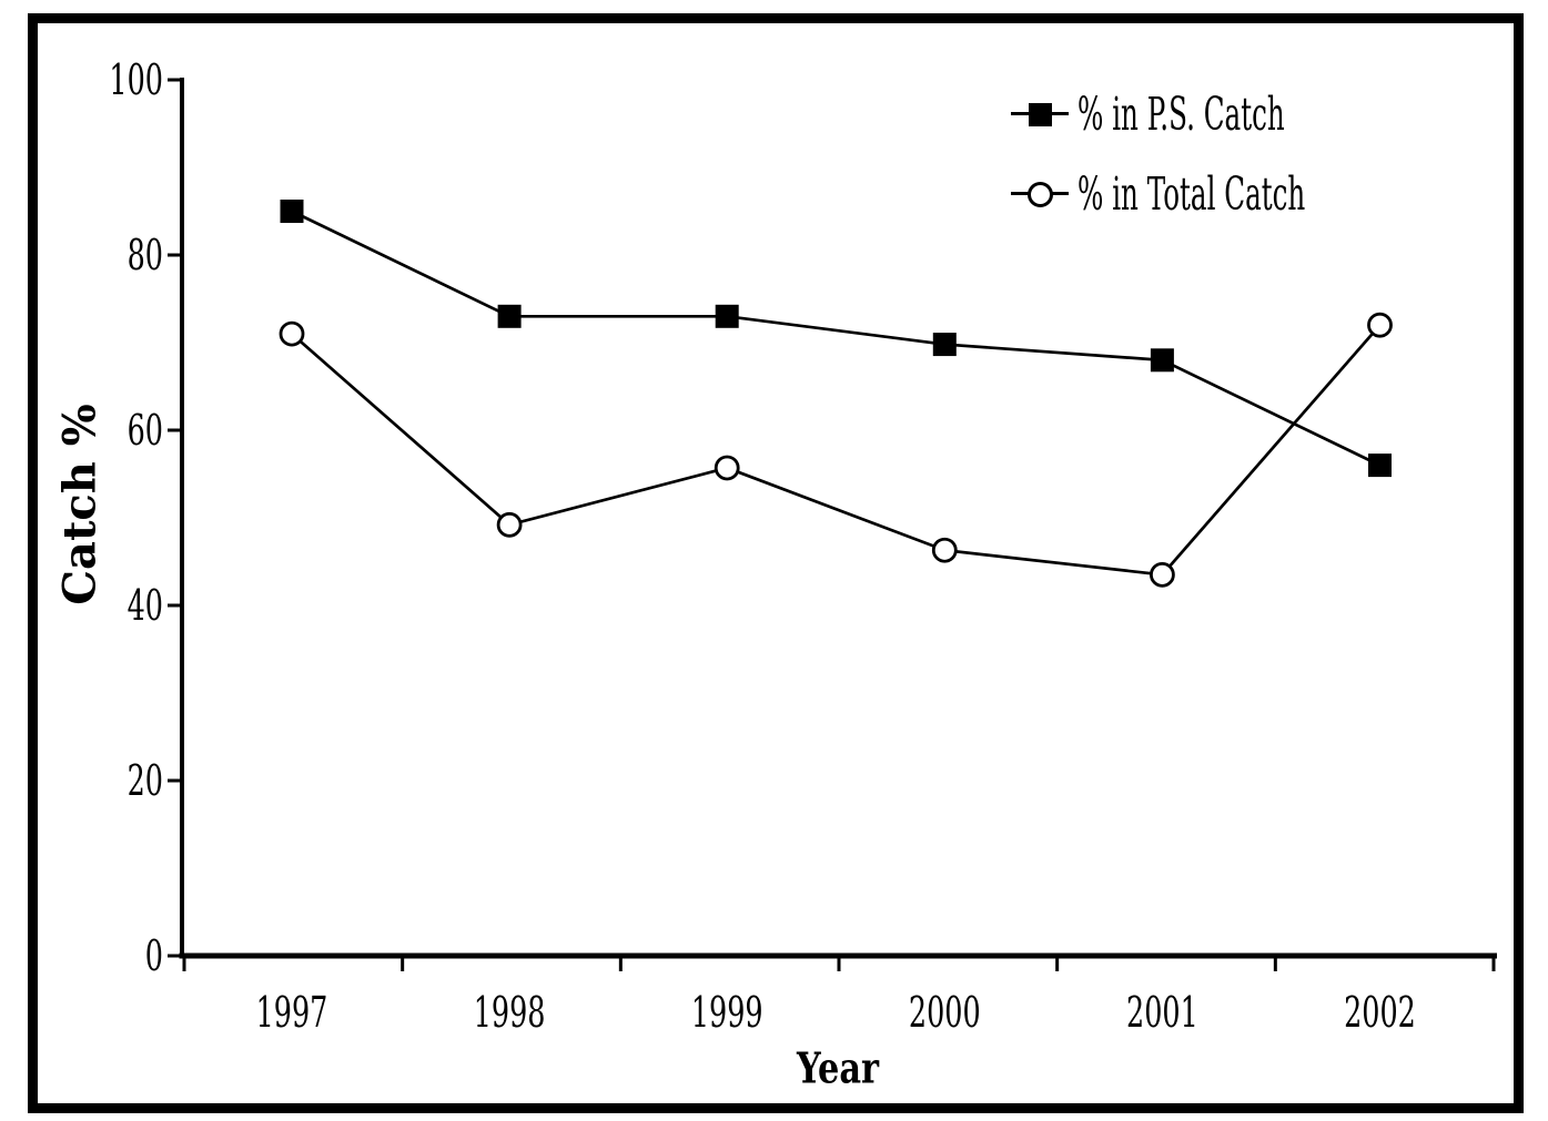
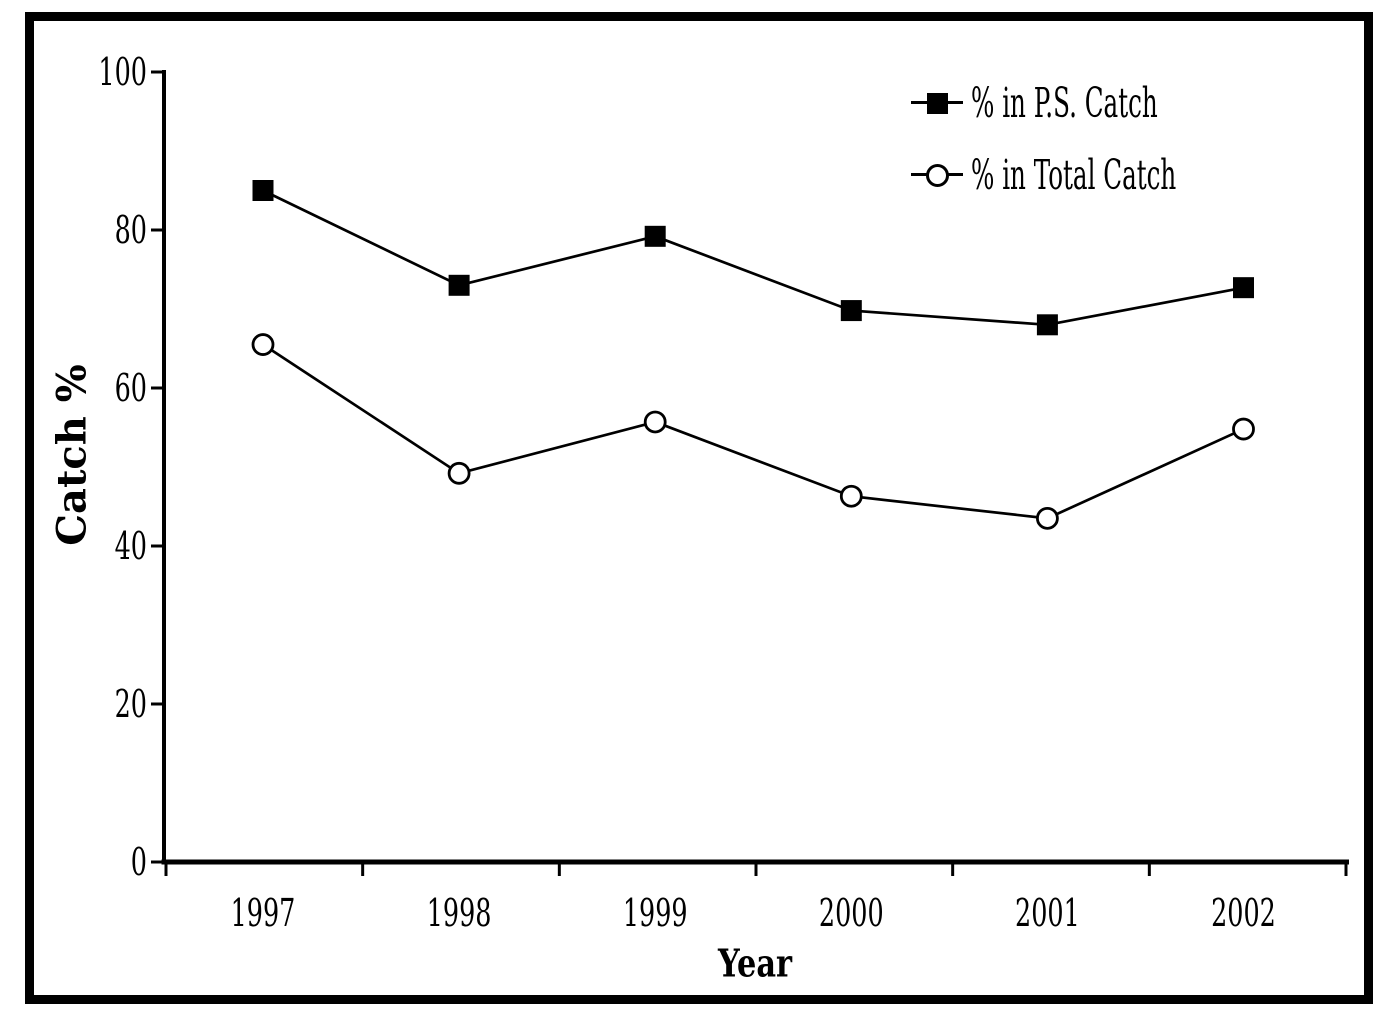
% in Total Catch/1997: 71 -> 66
% in P.S. Catch/1999: 73 -> 79
% in P.S. Catch/2002: 56 -> 73
% in Total Catch/2002: 72 -> 55
